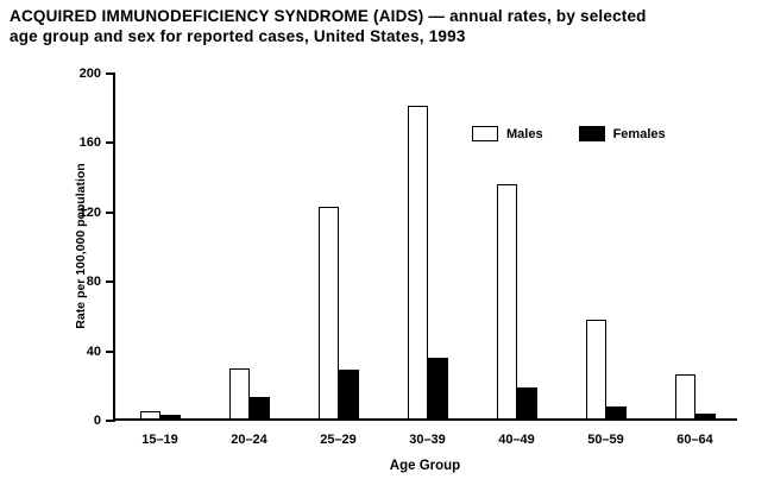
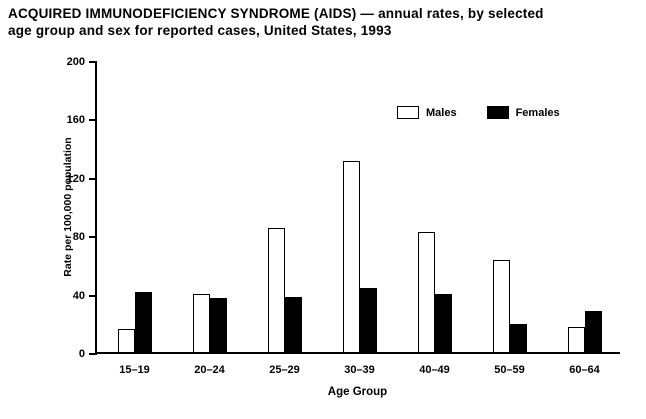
Males/15–19: 4 -> 16
Females/15–19: 2 -> 41
Males/20–24: 29 -> 40
Females/20–24: 12 -> 37
Males/25–29: 122 -> 85
Females/25–29: 28 -> 38
Males/30–39: 180 -> 131
Females/30–39: 35 -> 44
Males/40–49: 135 -> 82
Females/40–49: 18 -> 40
Males/50–59: 57 -> 63
Females/50–59: 7 -> 19
Males/60–64: 25 -> 17
Females/60–64: 3 -> 28
